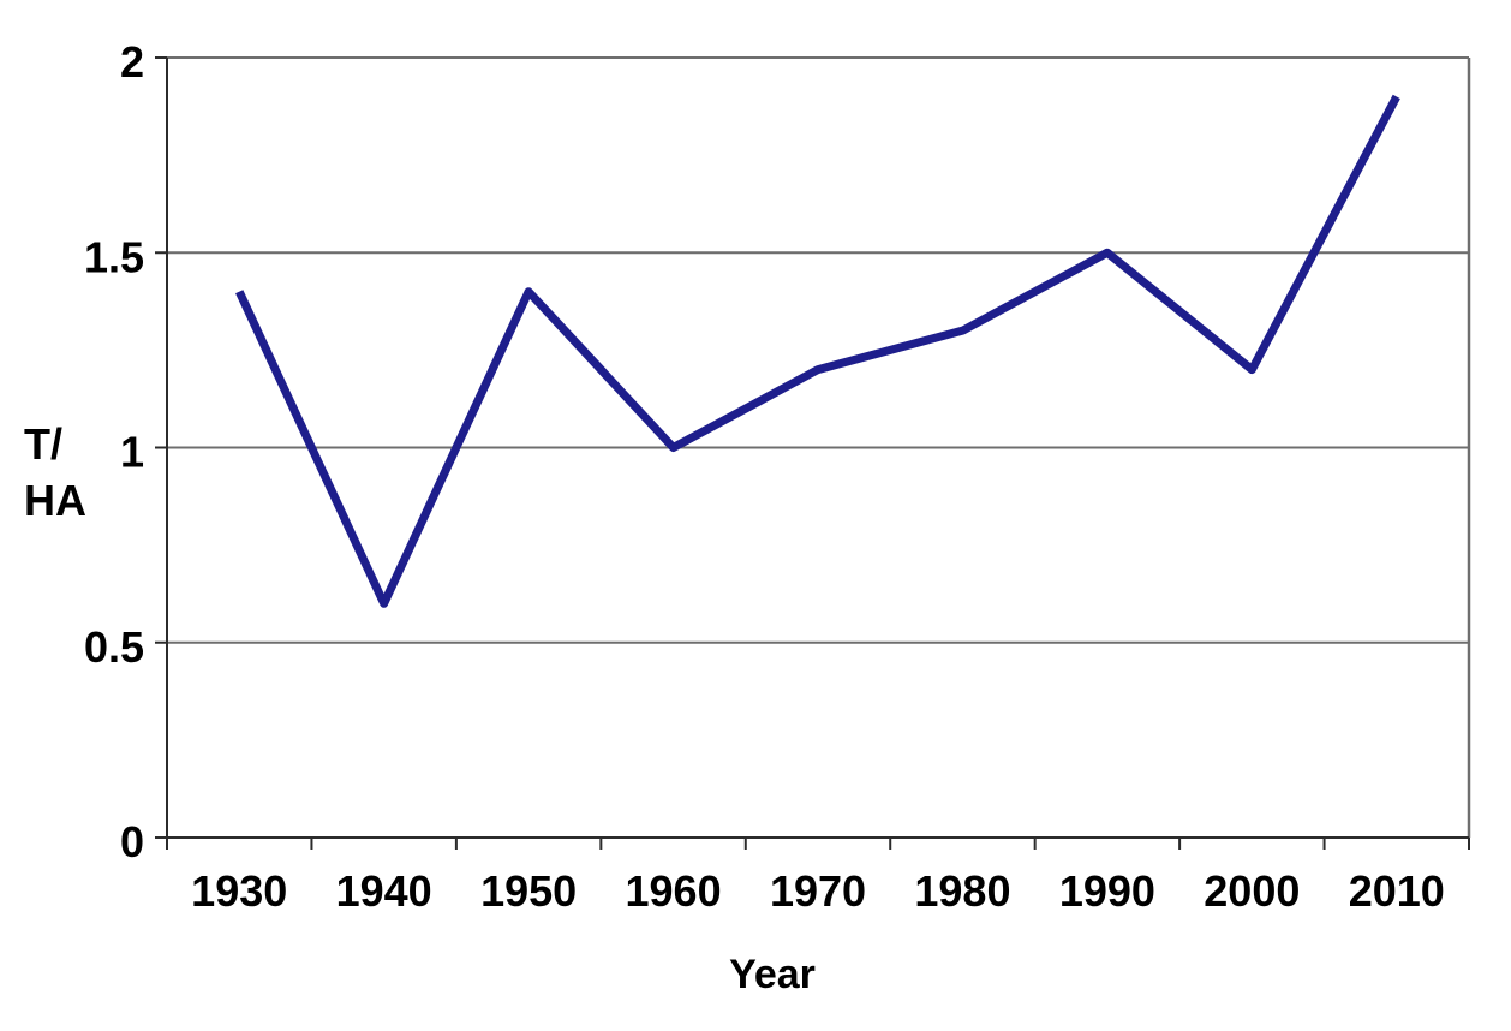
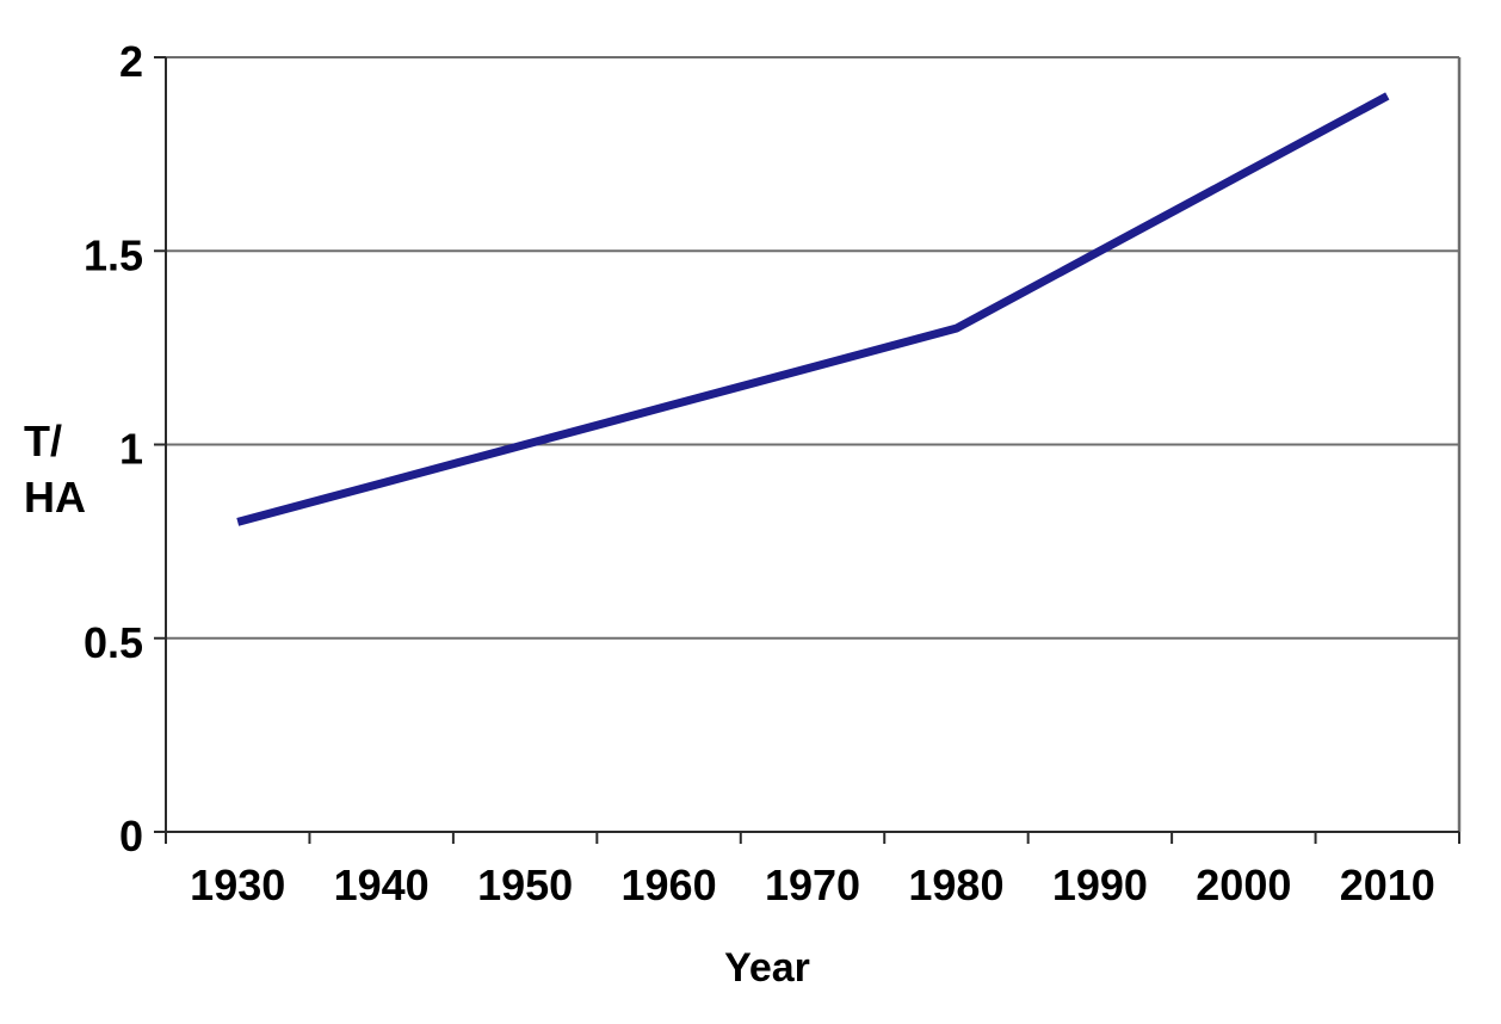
1930: 1.4 -> 0.8
1940: 0.6 -> 0.9
1950: 1.4 -> 1.0
1960: 1.0 -> 1.1
2000: 1.2 -> 1.7
